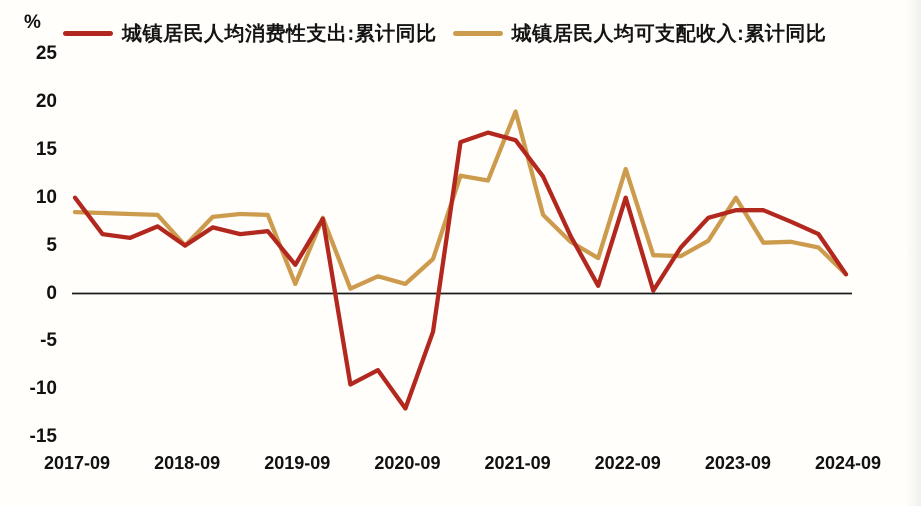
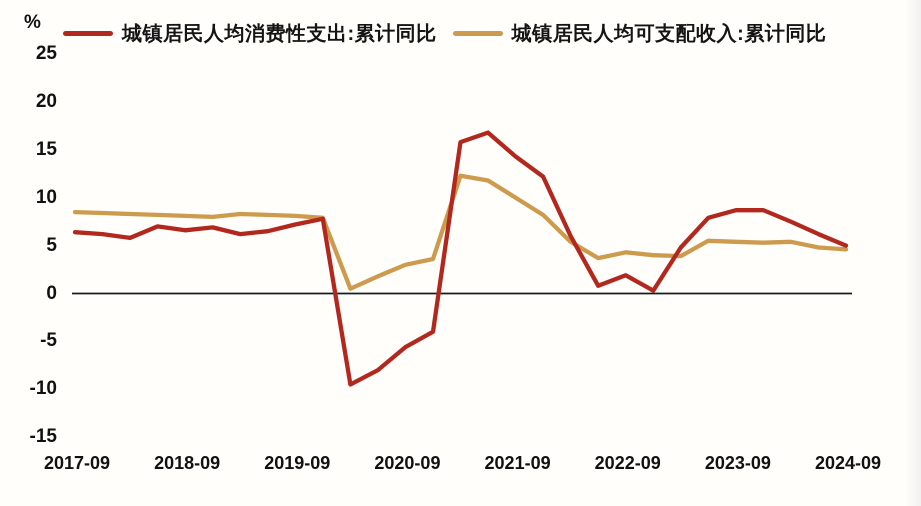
城镇居民人均消费性支出:累计同比/2017-09: 10 -> 6
城镇居民人均消费性支出:累计同比/2018-09: 5 -> 7
城镇居民人均可支配收入:累计同比/2018-09: 5 -> 8
城镇居民人均消费性支出:累计同比/2019-09: 3 -> 7
城镇居民人均可支配收入:累计同比/2019-09: 1 -> 8
城镇居民人均消费性支出:累计同比/2020-09: -12 -> -6
城镇居民人均可支配收入:累计同比/2020-09: 1 -> 3
城镇居民人均消费性支出:累计同比/2021-09: 16 -> 14
城镇居民人均可支配收入:累计同比/2021-09: 19 -> 10
城镇居民人均消费性支出:累计同比/2022-09: 10 -> 2
城镇居民人均可支配收入:累计同比/2022-09: 13 -> 4
城镇居民人均可支配收入:累计同比/2023-09: 10 -> 5
城镇居民人均消费性支出:累计同比/2024-09: 2 -> 5
城镇居民人均可支配收入:累计同比/2024-09: 2 -> 5
